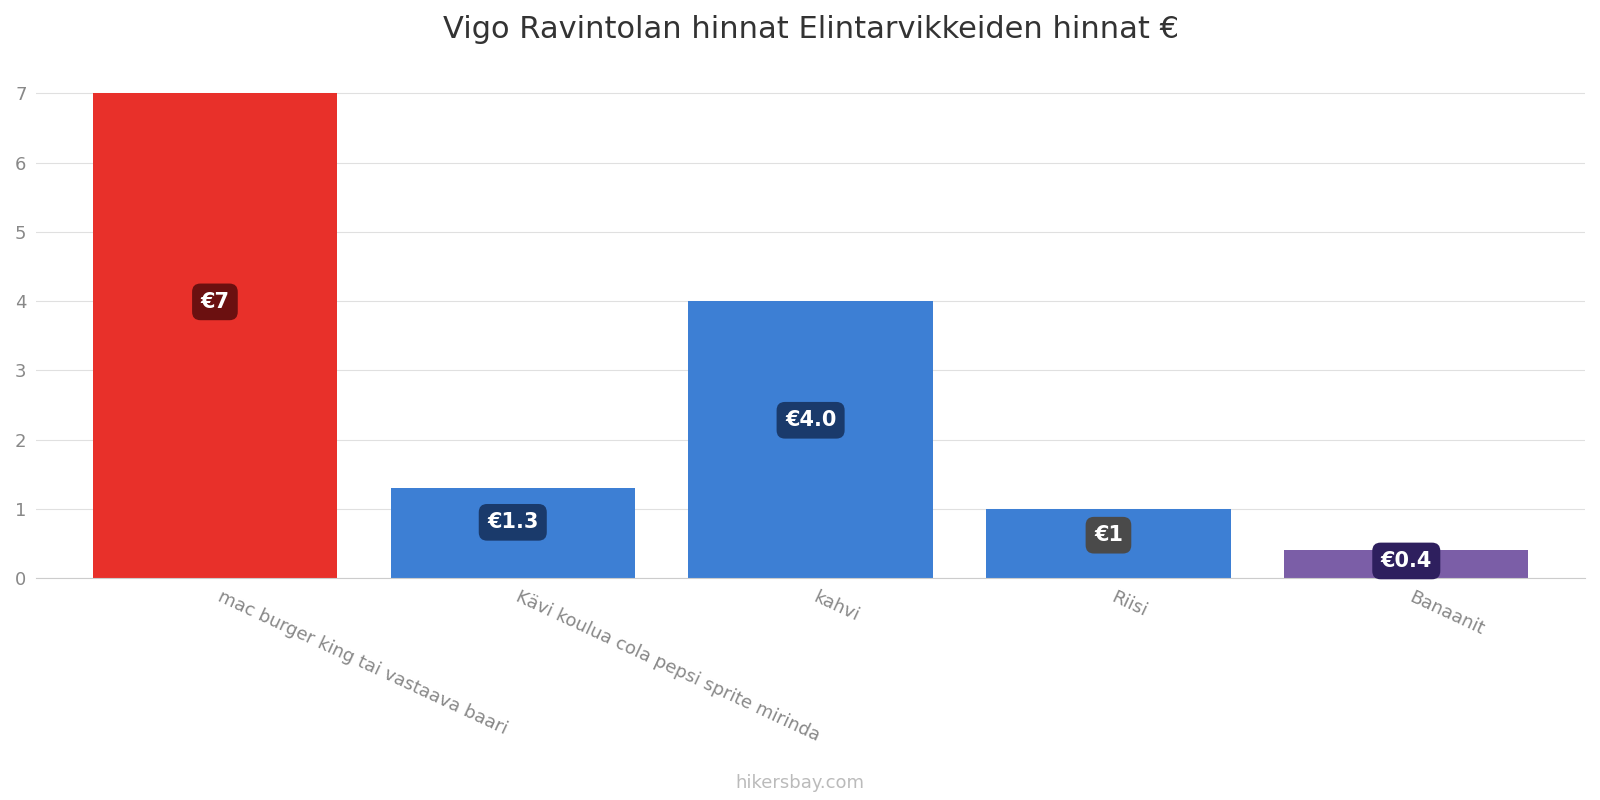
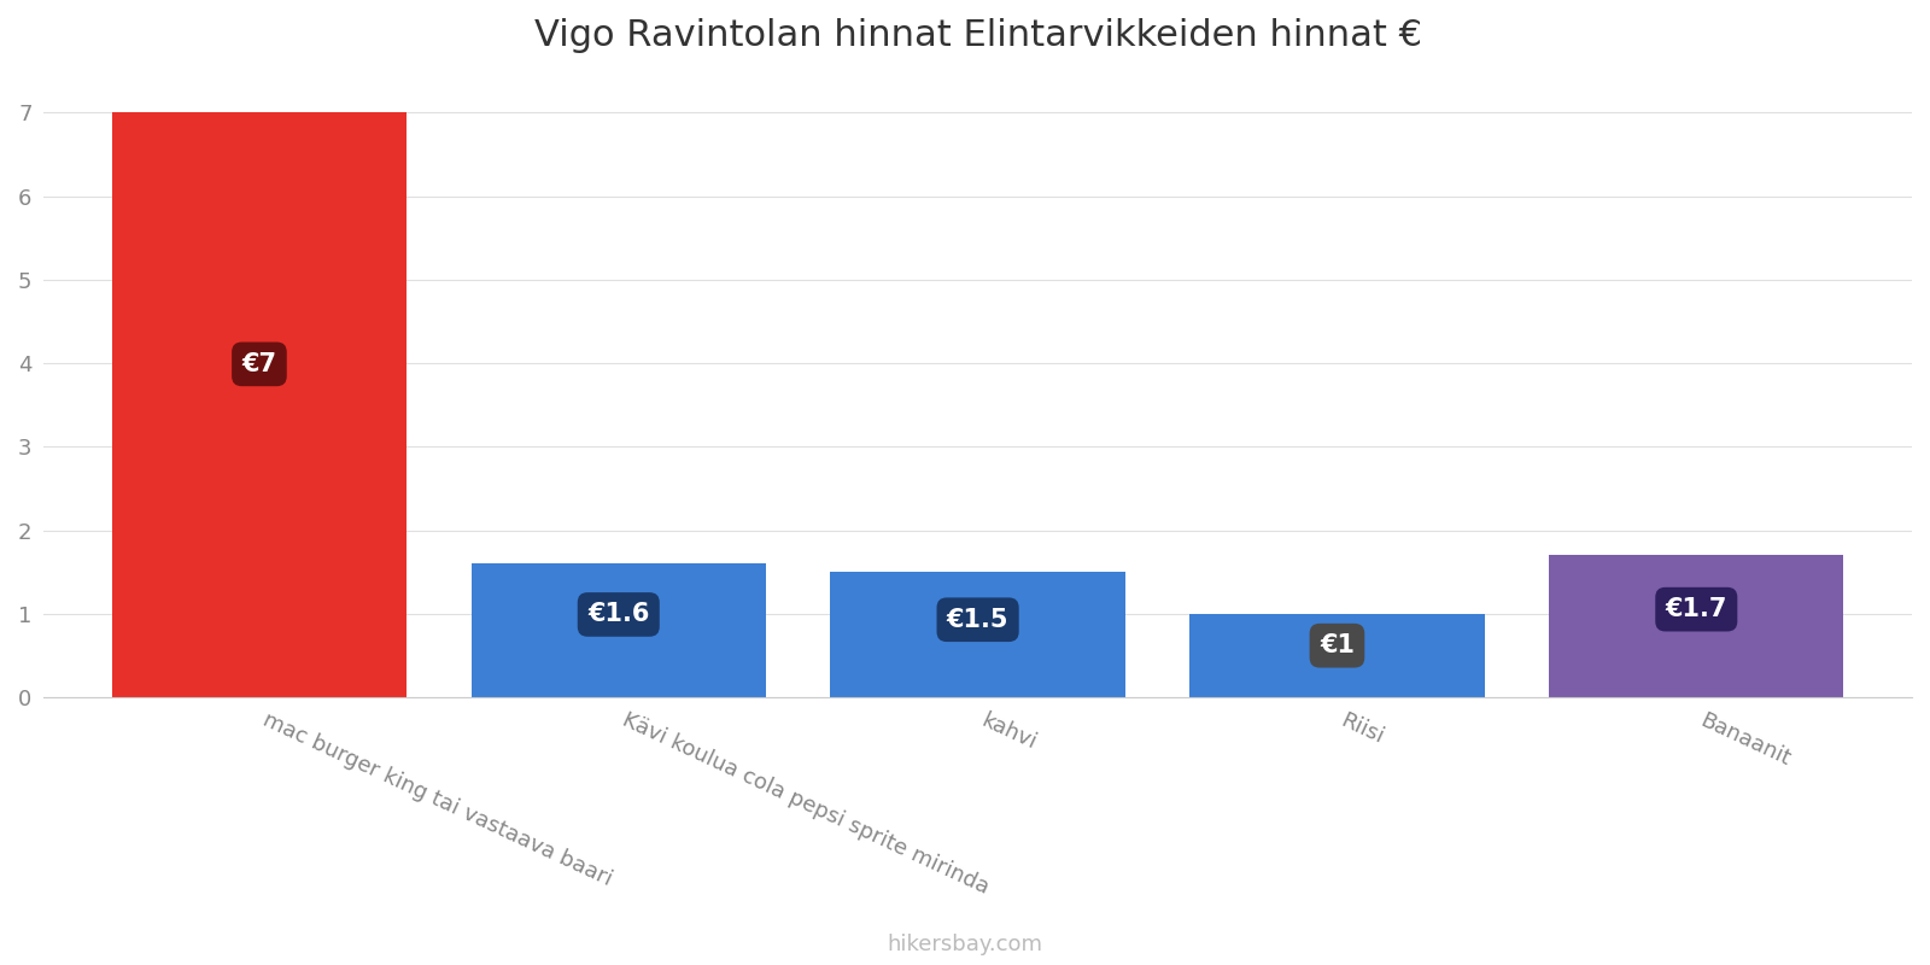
Kävi koulua cola pepsi sprite mirinda: €1.3 -> €1.6
kahvi: €4.0 -> €1.5
Banaanit: €0.4 -> €1.7
